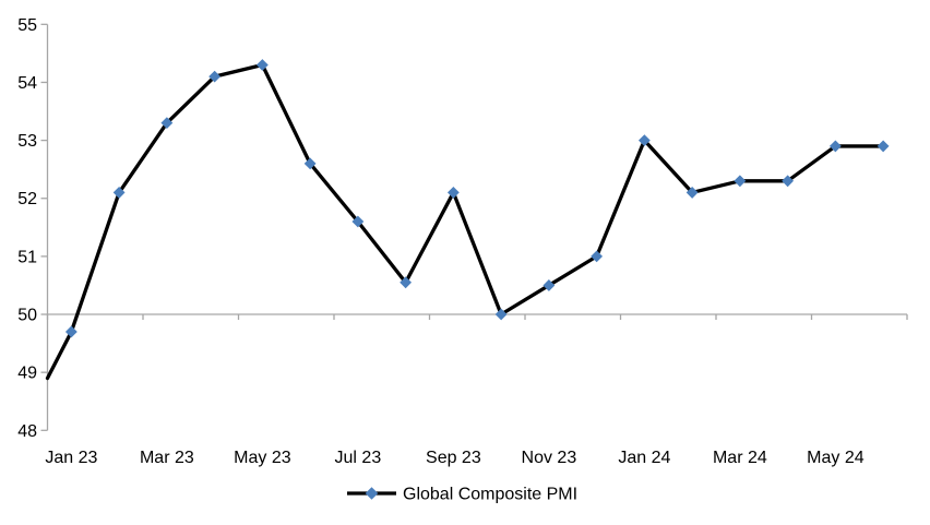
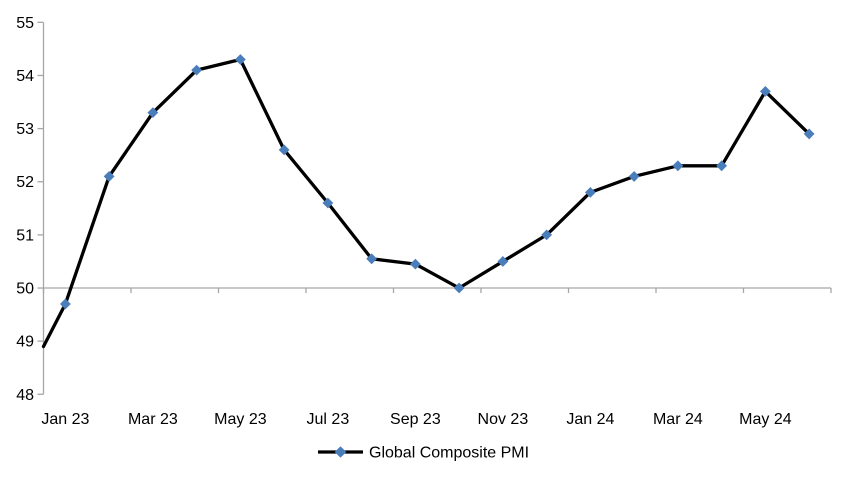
Sep 23: 52.1 -> 50.5
Jan 24: 53.0 -> 51.8
May 24: 52.9 -> 53.7
